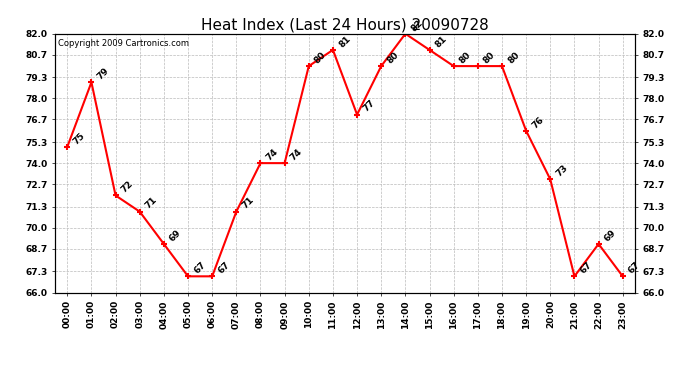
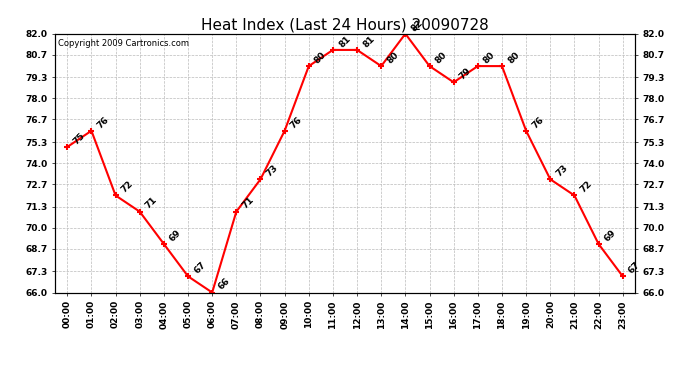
01:00: 79 -> 76
06:00: 67 -> 66
08:00: 74 -> 73
09:00: 74 -> 76
12:00: 77 -> 81
15:00: 81 -> 80
16:00: 80 -> 79
21:00: 67 -> 72
